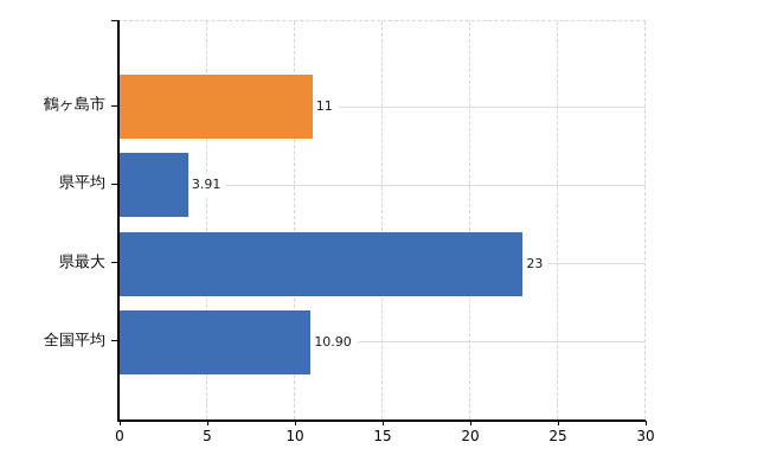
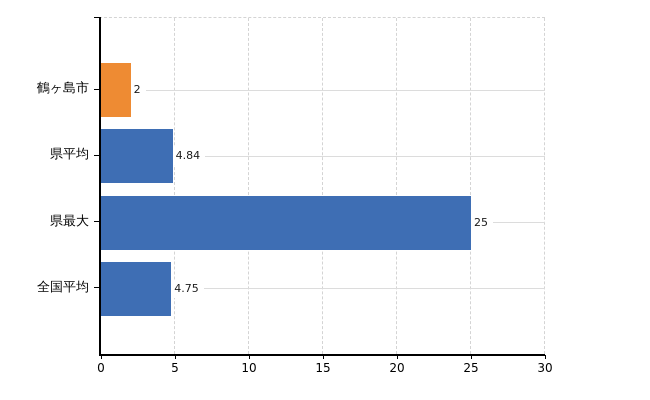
鶴ヶ島市: 11 -> 2
県平均: 3.91 -> 4.84
県最大: 23 -> 25
全国平均: 10.90 -> 4.75
